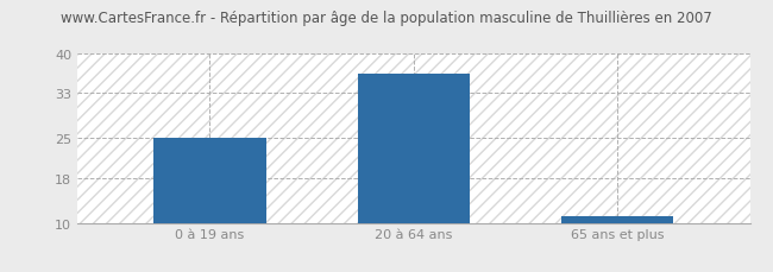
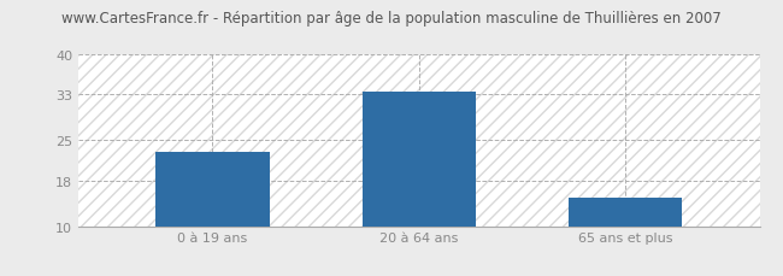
0 à 19 ans: 25.0 -> 23.0
20 à 64 ans: 36.5 -> 33.5
65 ans et plus: 11.2 -> 15.0
